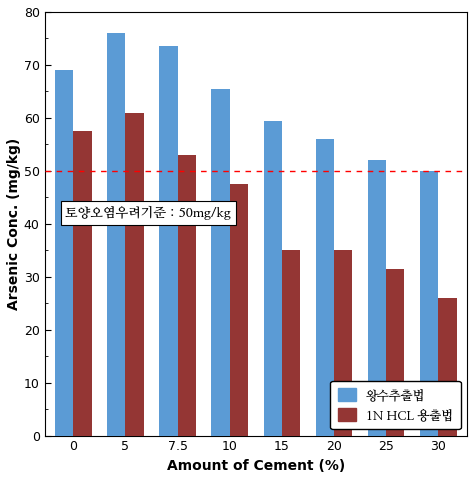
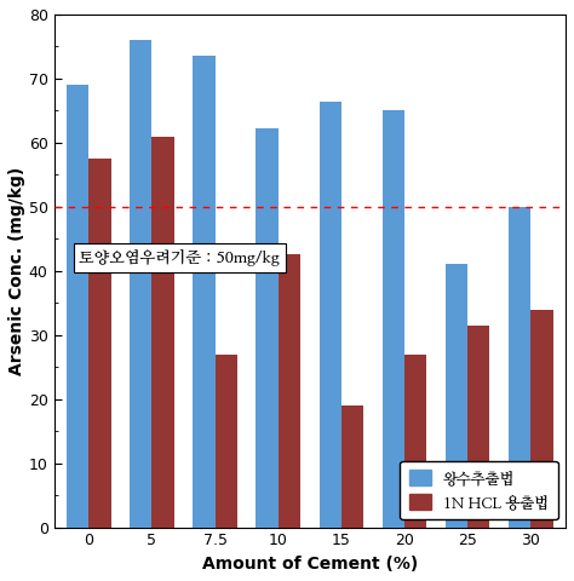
1N HCL 용출법/7.5: 53.0 -> 27.0
왕수추출법/10: 65.5 -> 62.2
1N HCL 용출법/10: 47.5 -> 42.6
왕수추출법/15: 59.5 -> 66.4
1N HCL 용출법/15: 35.0 -> 19.0
왕수추출법/20: 56.0 -> 65.0
1N HCL 용출법/20: 35.0 -> 27.0
왕수추출법/25: 52.0 -> 41.0
1N HCL 용출법/30: 26.0 -> 34.0
